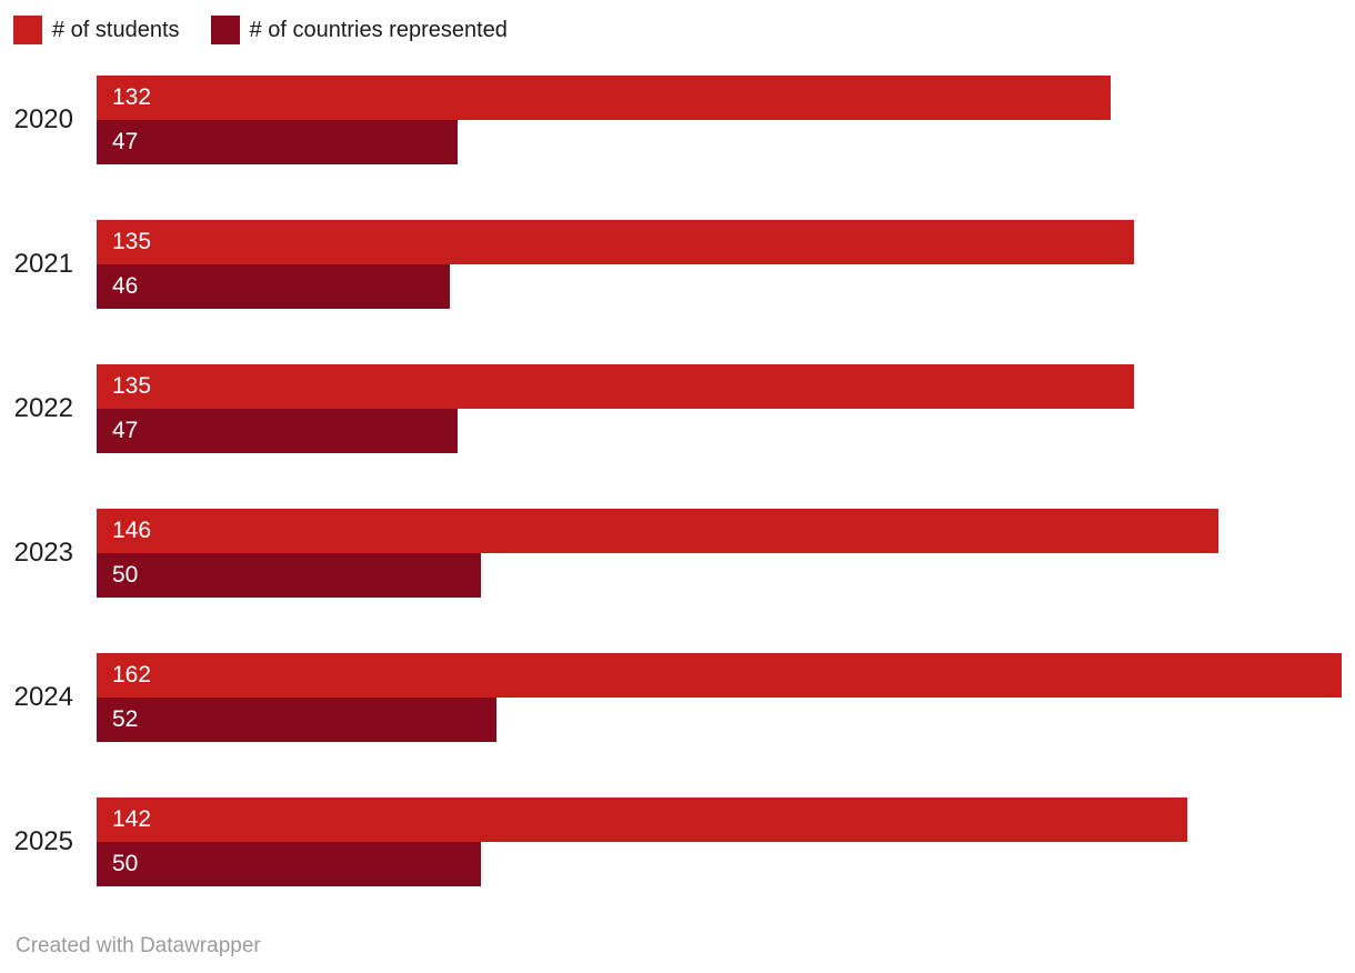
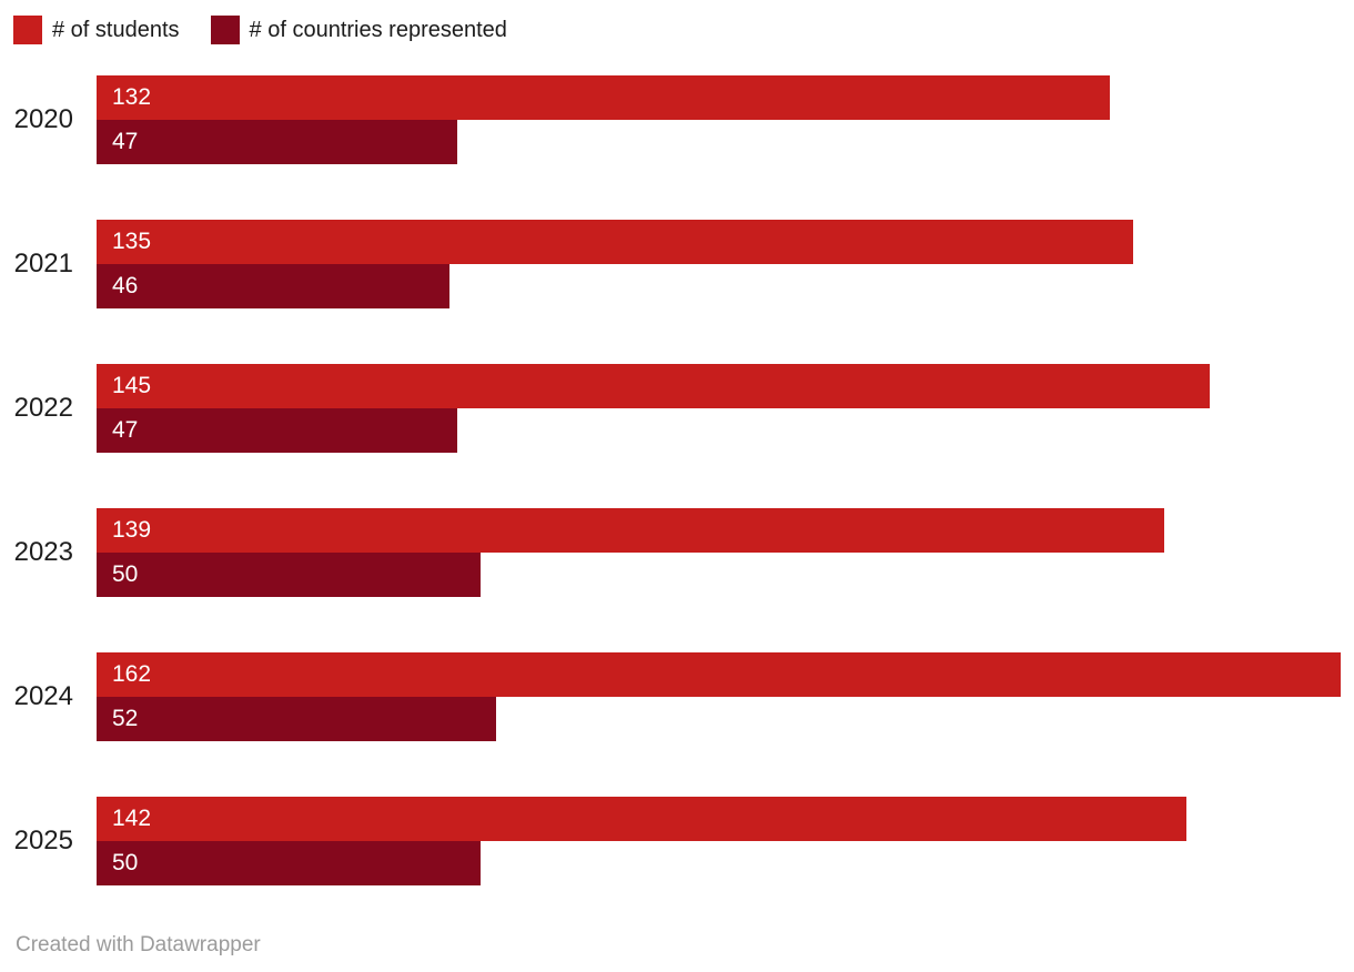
# of students/2022: 135 -> 145
# of students/2023: 146 -> 139
